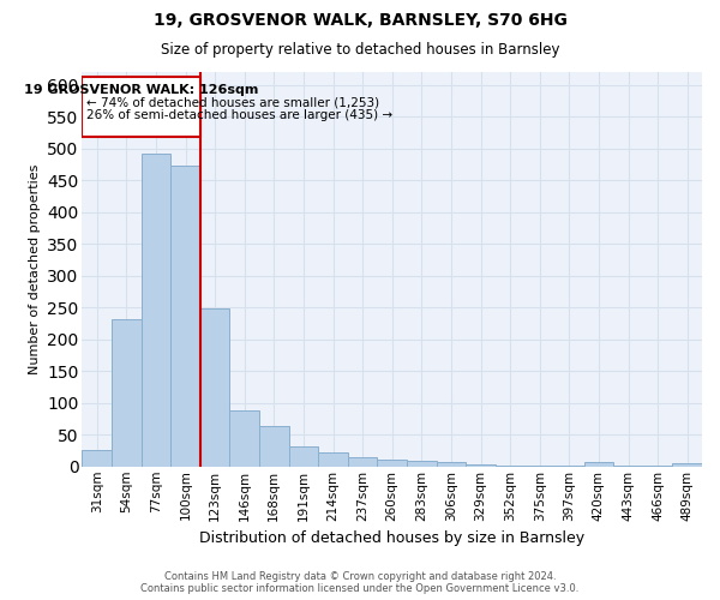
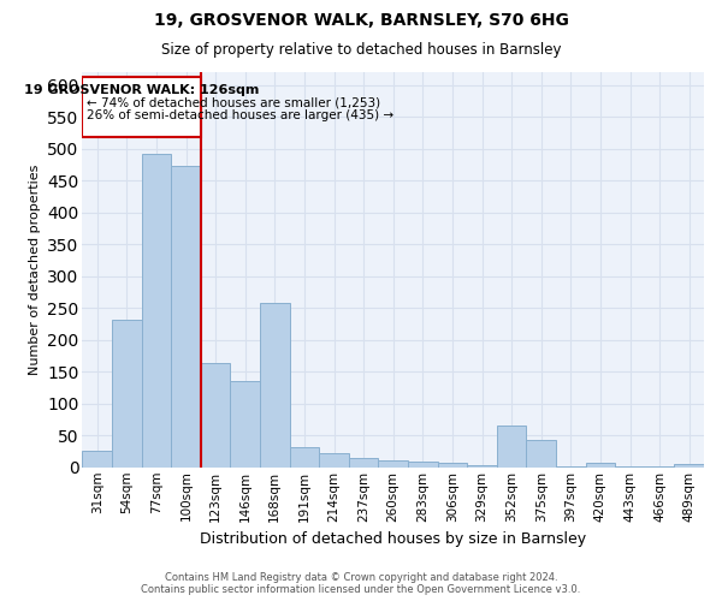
123sqm: 249 -> 164
146sqm: 88 -> 136
168sqm: 63 -> 258
352sqm: 2 -> 66
375sqm: 2 -> 42
